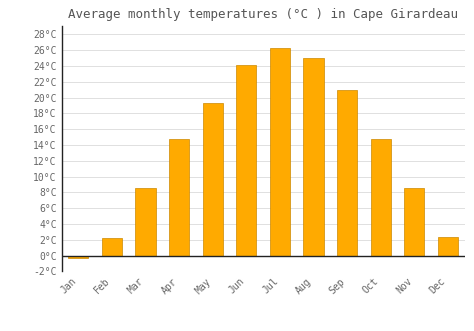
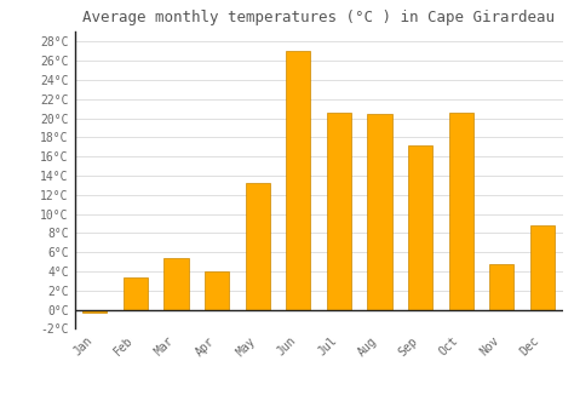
Feb: 2.2°C -> 3.4°C
Mar: 8.5°C -> 5.4°C
Apr: 14.7°C -> 4.0°C
May: 19.3°C -> 13.2°C
Jun: 24.1°C -> 27.0°C
Jul: 26.3°C -> 20.6°C
Aug: 25.0°C -> 20.4°C
Sep: 21.0°C -> 17.2°C
Oct: 14.7°C -> 20.6°C
Nov: 8.5°C -> 4.8°C
Dec: 2.4°C -> 8.8°C
